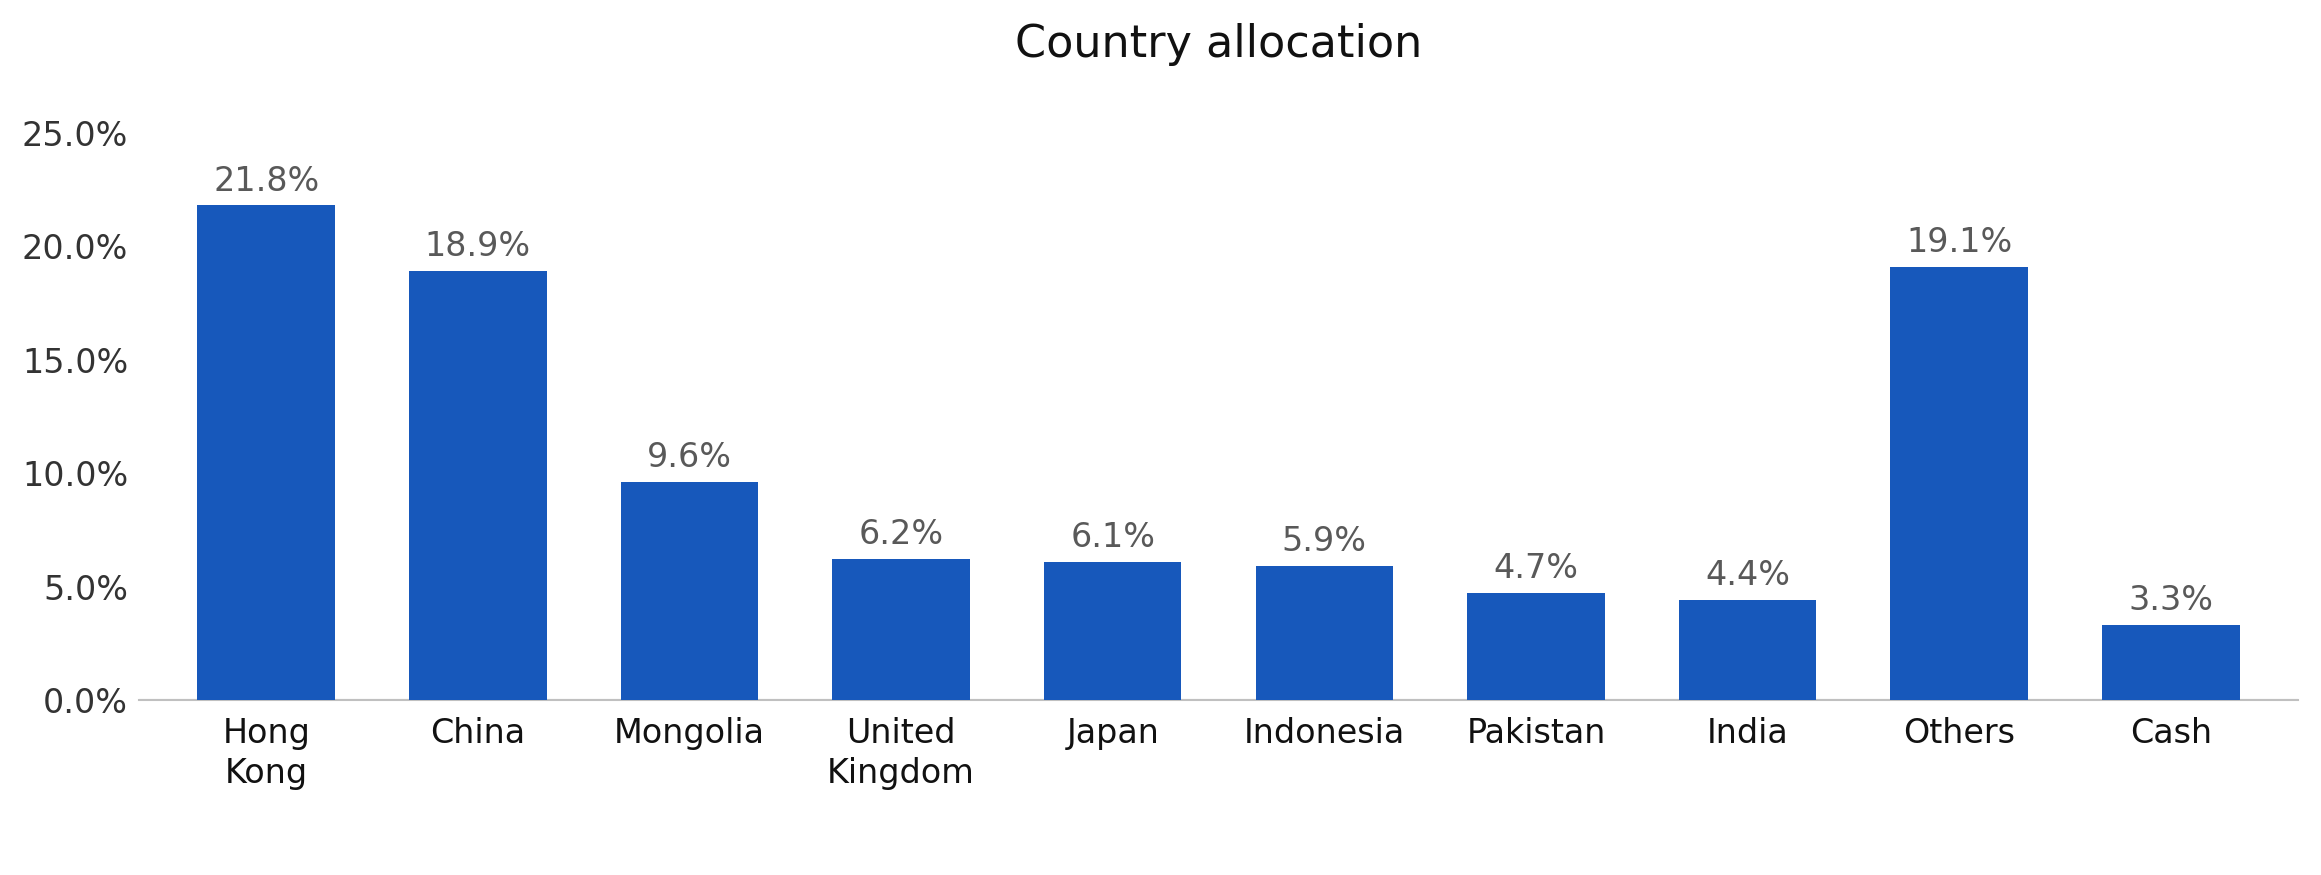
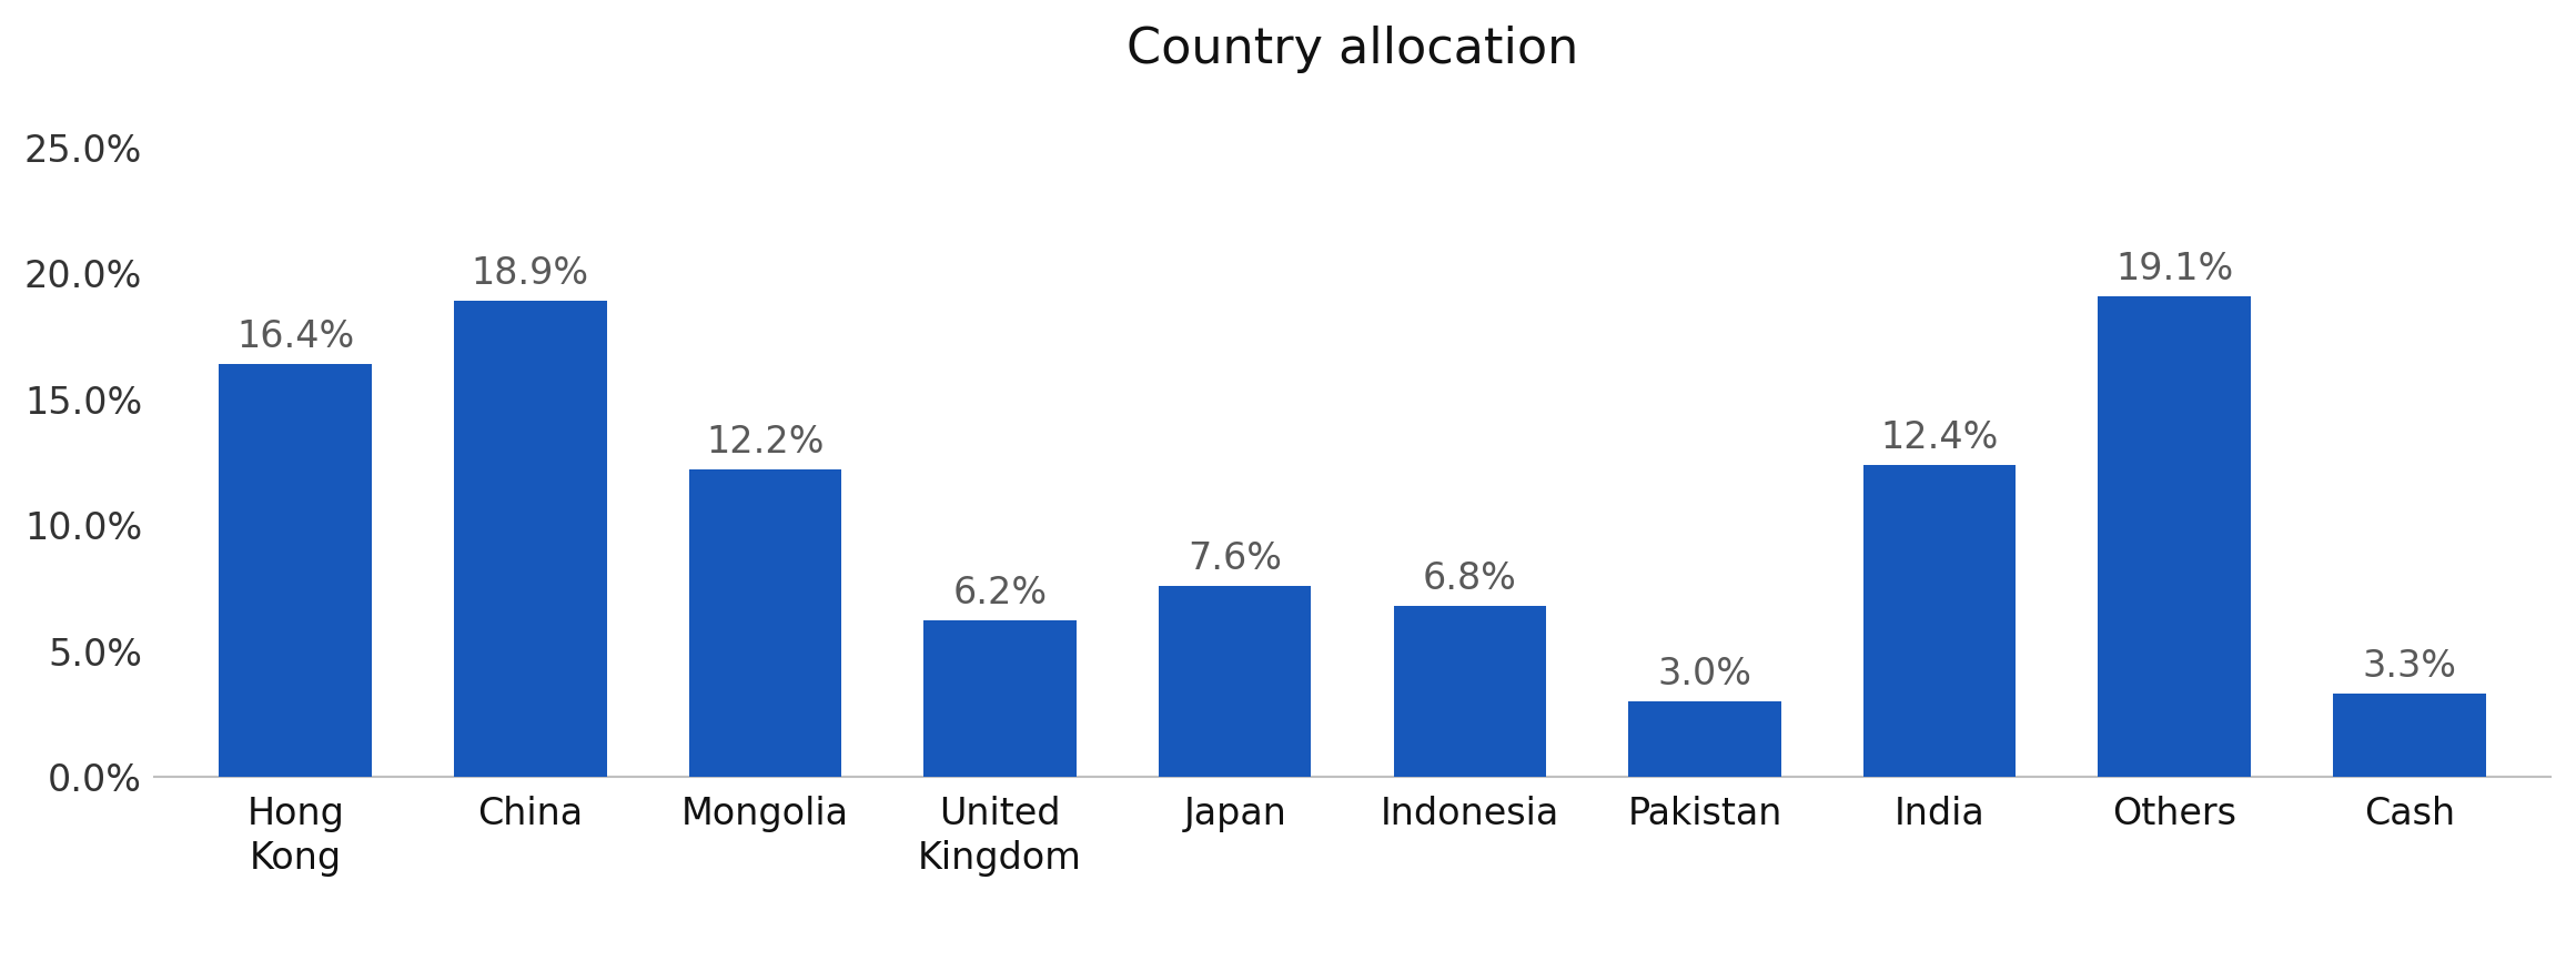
Hong Kong: 21.8% -> 16.4%
Mongolia: 9.6% -> 12.2%
Japan: 6.1% -> 7.6%
Indonesia: 5.9% -> 6.8%
Pakistan: 4.7% -> 3.0%
India: 4.4% -> 12.4%
